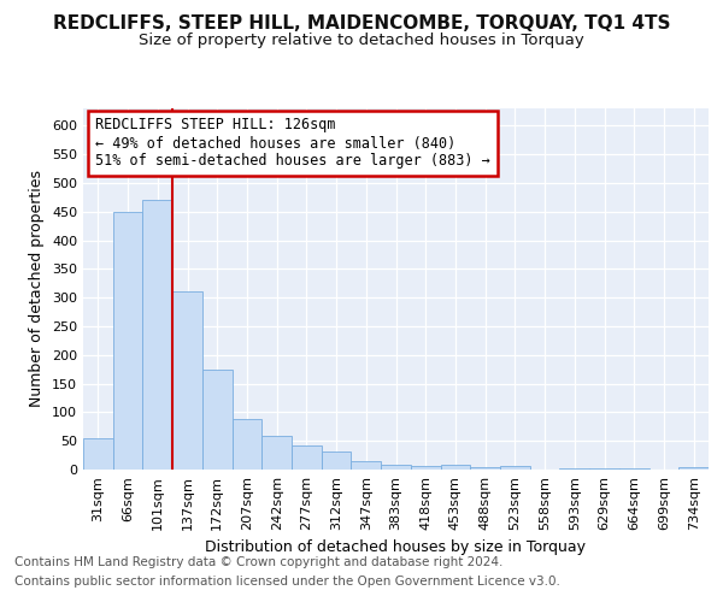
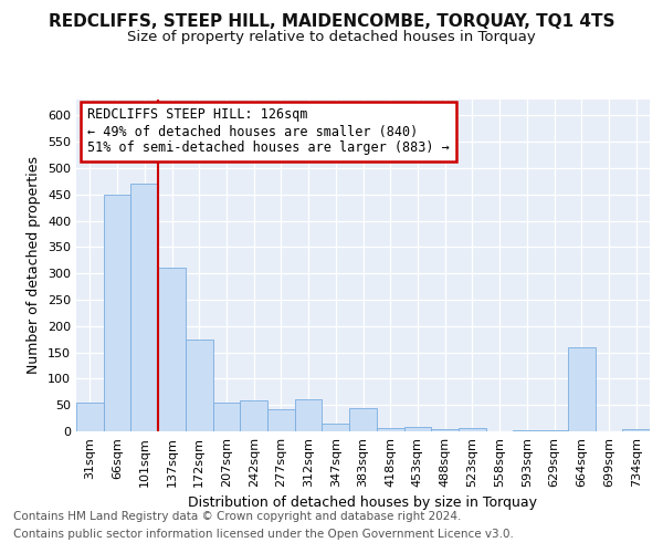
207sqm: 88 -> 55
312sqm: 32 -> 60
383sqm: 8 -> 45
664sqm: 2 -> 160
